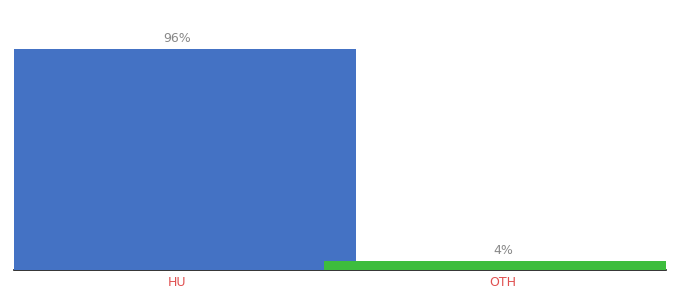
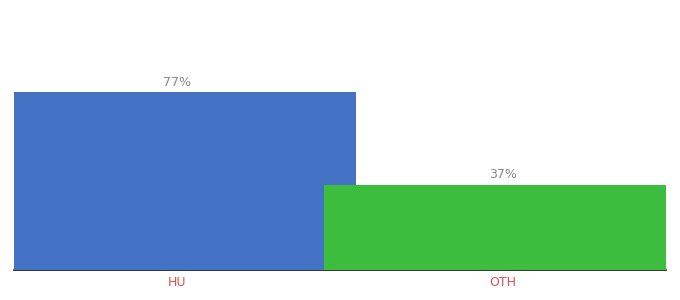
HU: 96% -> 77%
OTH: 4% -> 37%
